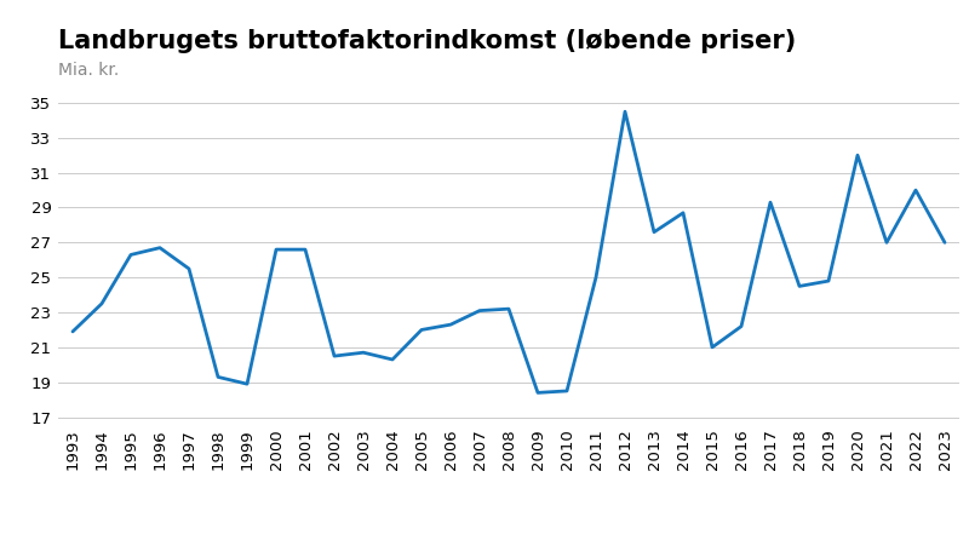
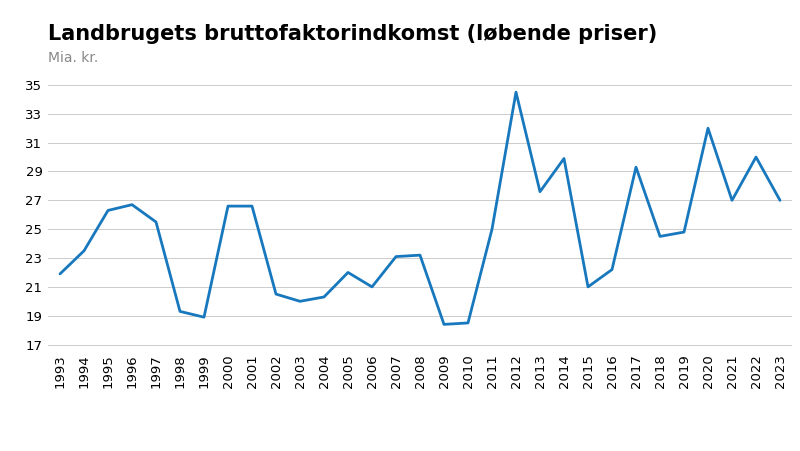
2003: 20.7 -> 20.0
2006: 22.3 -> 21.0
2014: 28.7 -> 29.9
